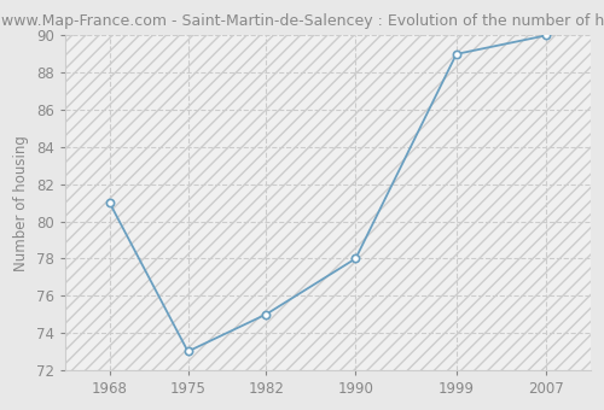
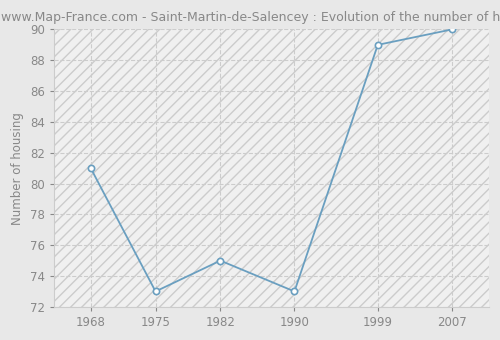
1990: 78 -> 73
